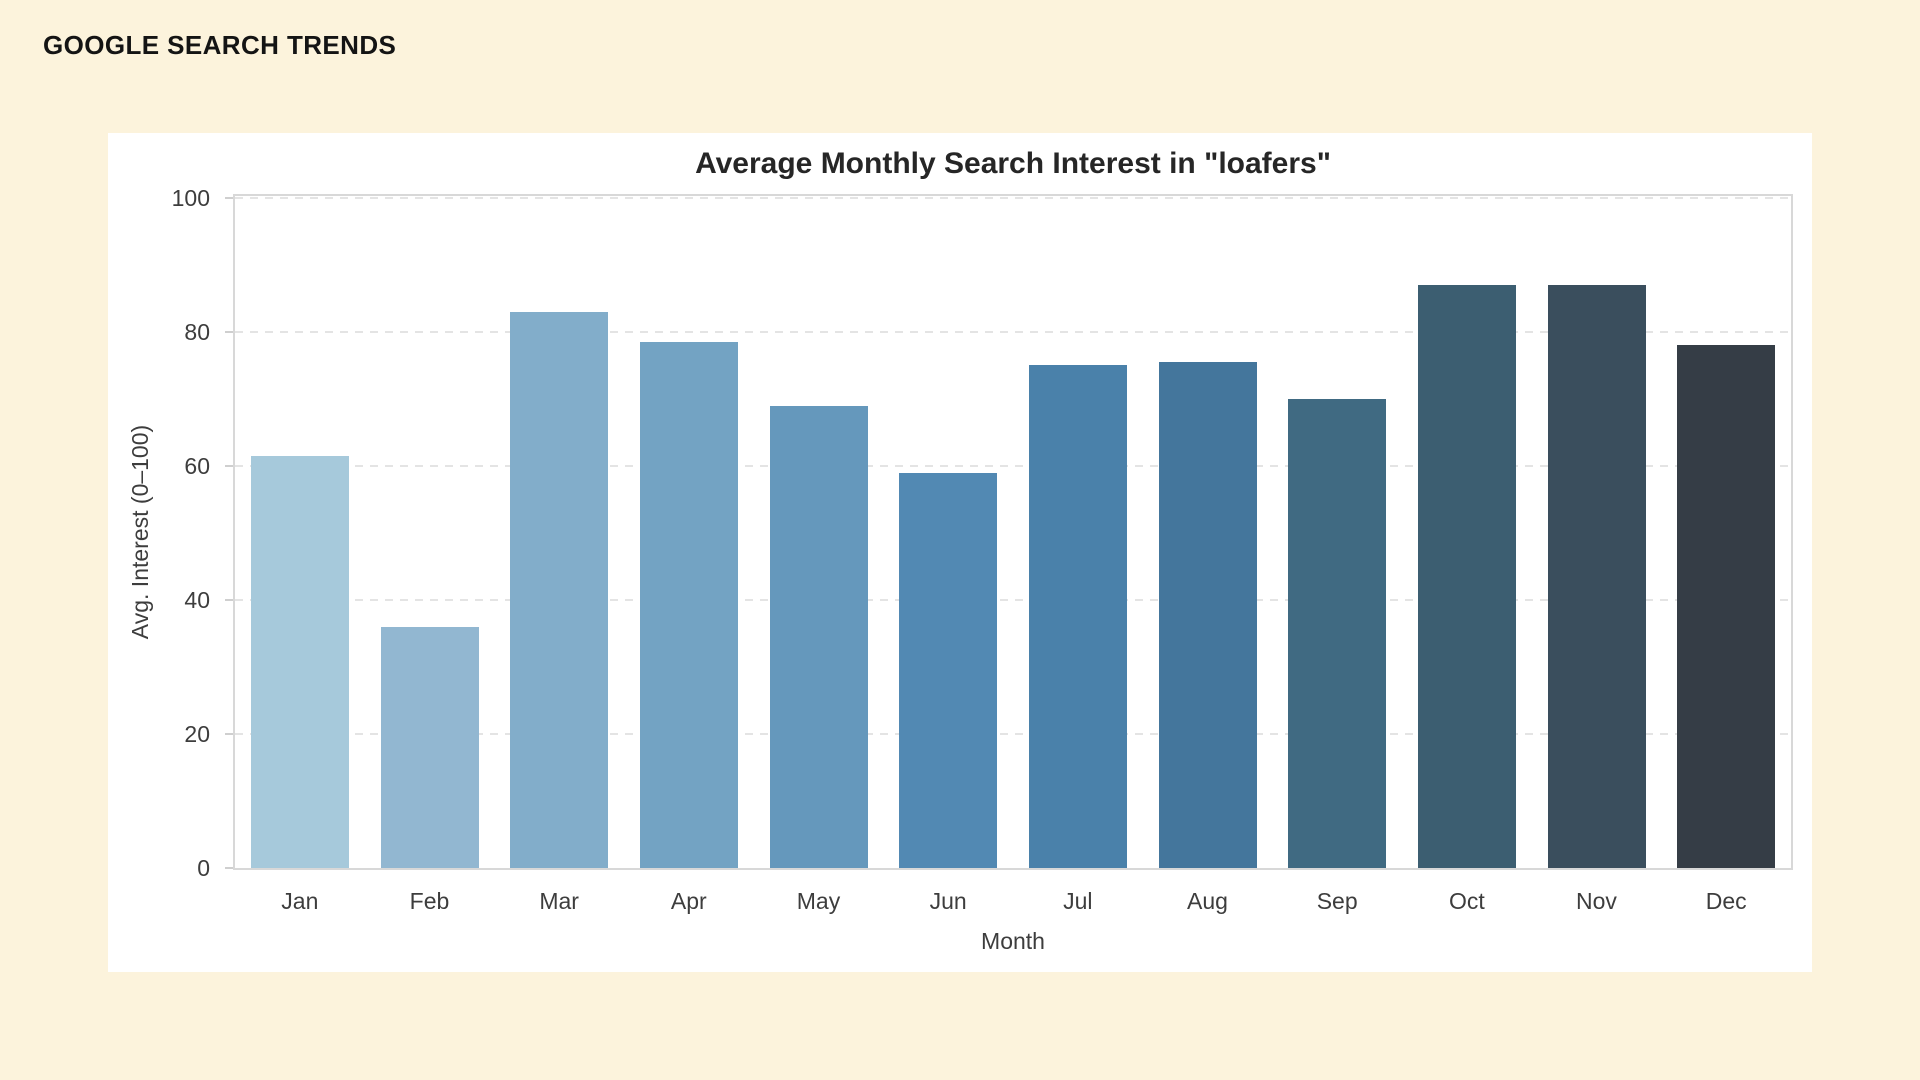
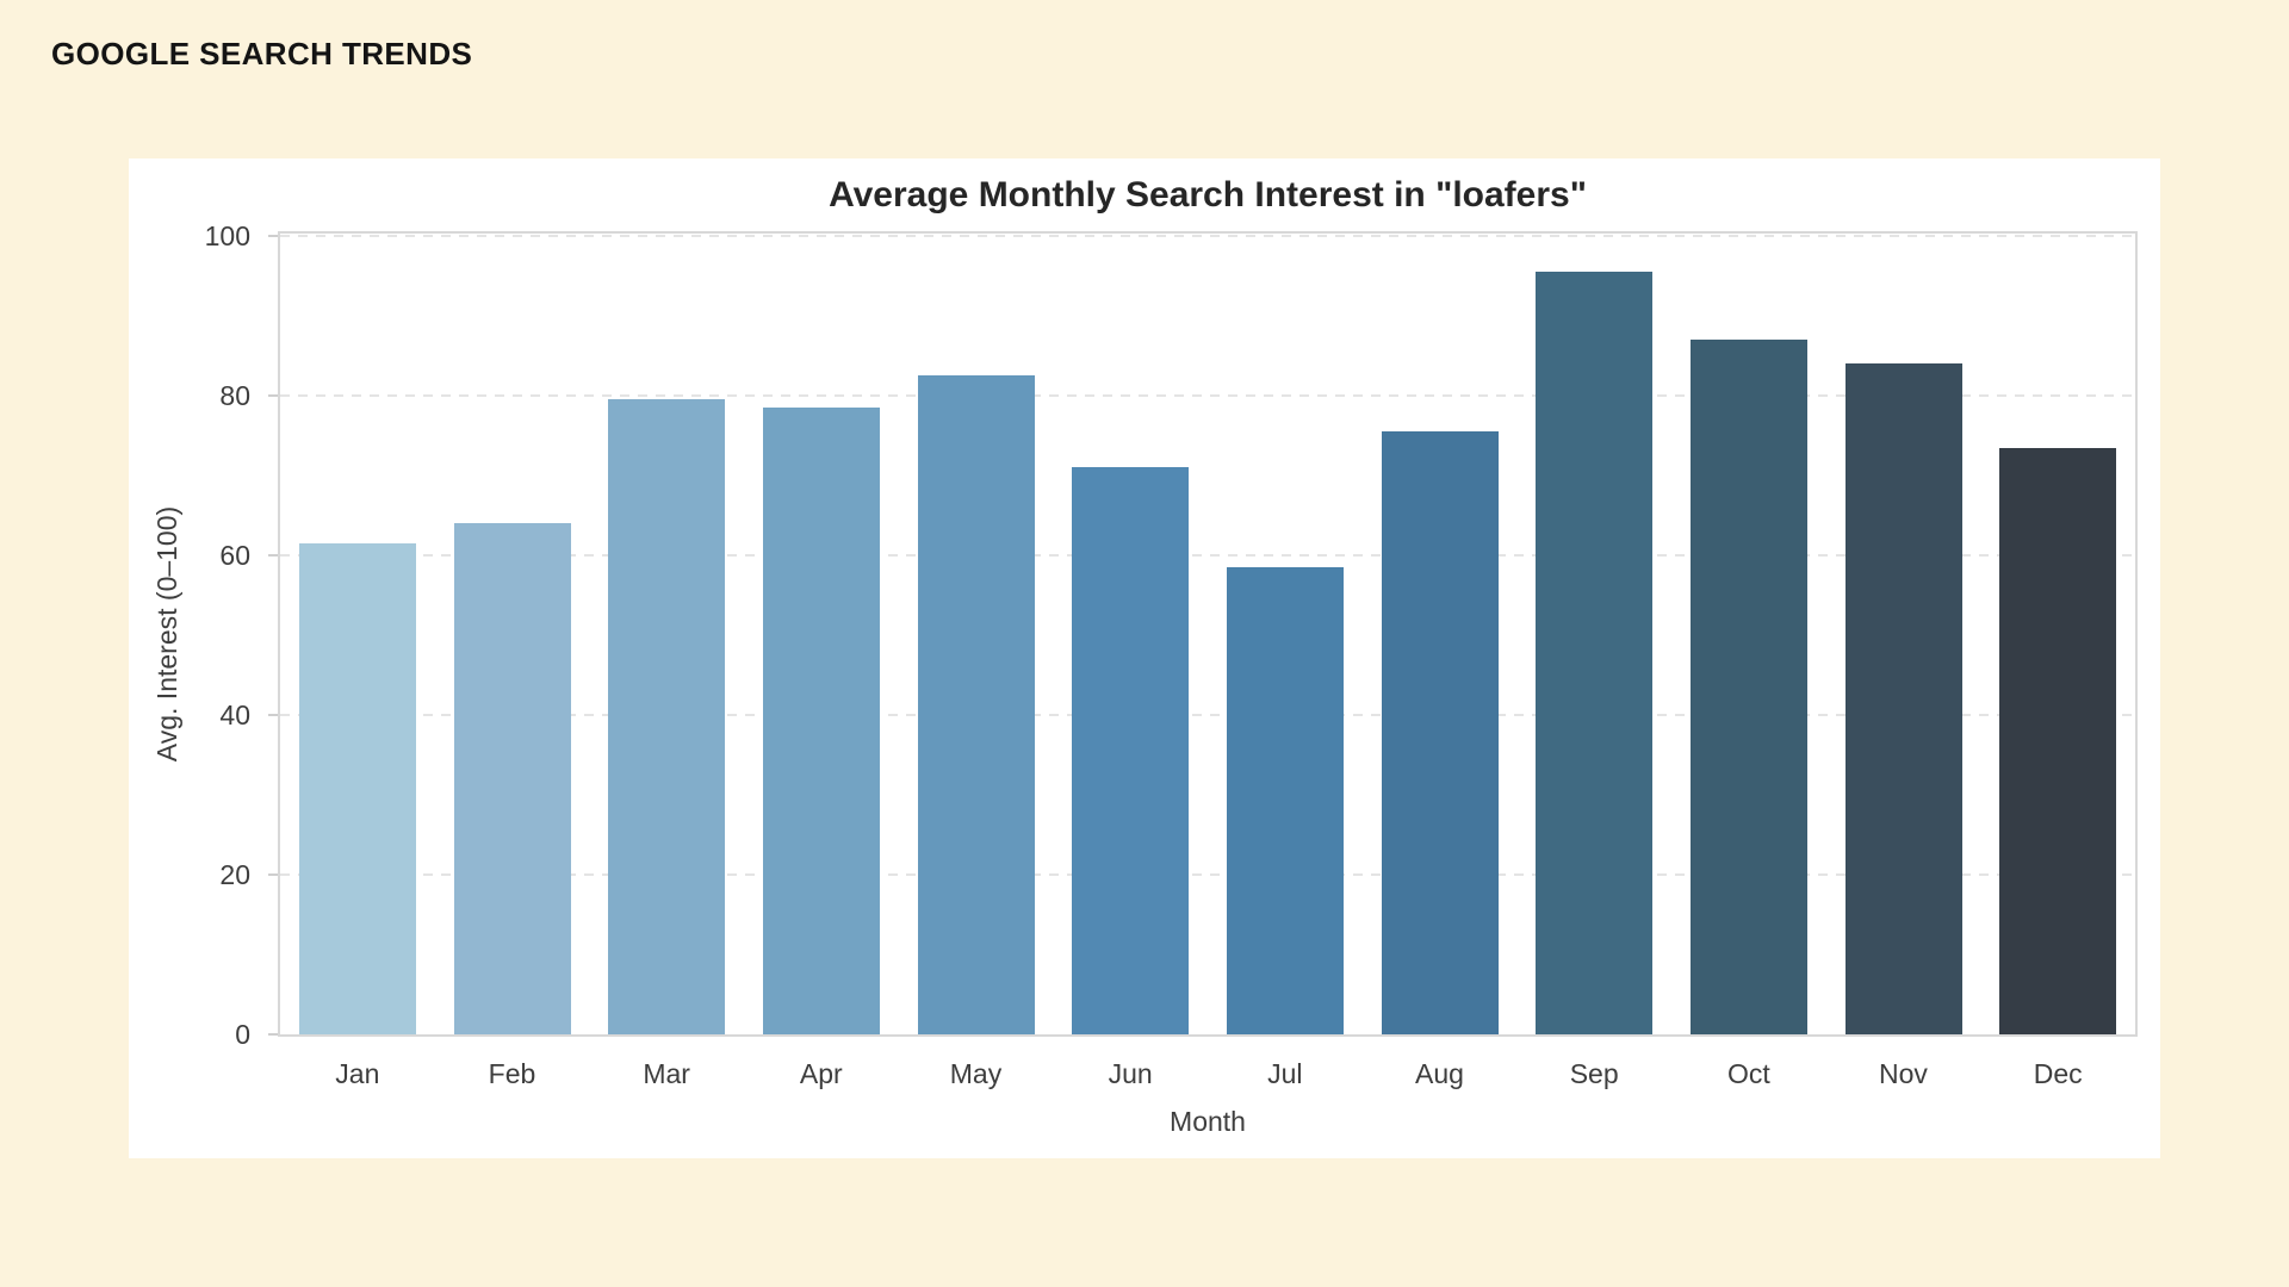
Feb: 36 -> 64
Mar: 83 -> 80
May: 69 -> 82
Jun: 59 -> 71
Jul: 75 -> 58
Sep: 70 -> 96
Nov: 87 -> 84
Dec: 78 -> 74
